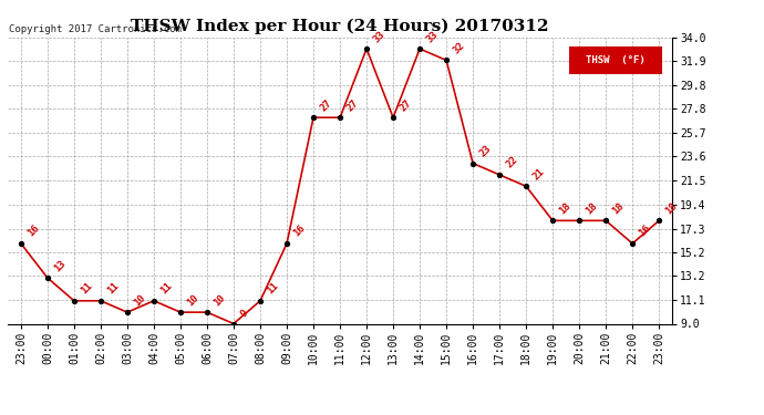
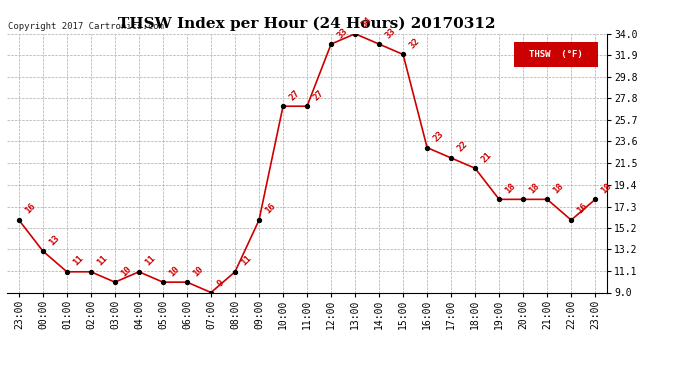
13:00: 27 -> 34
